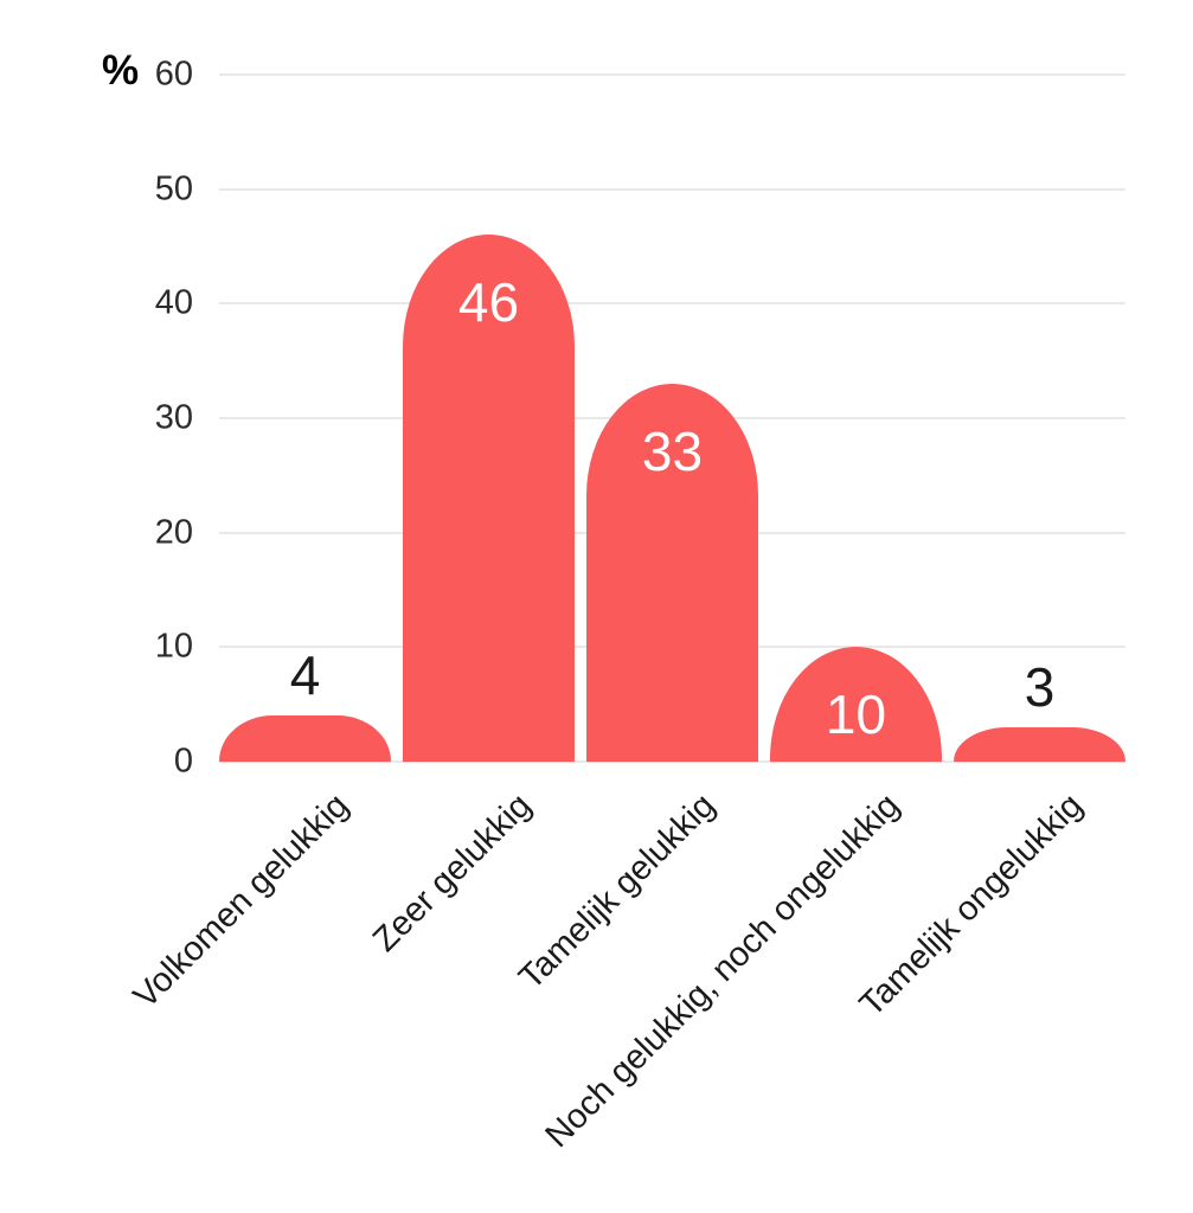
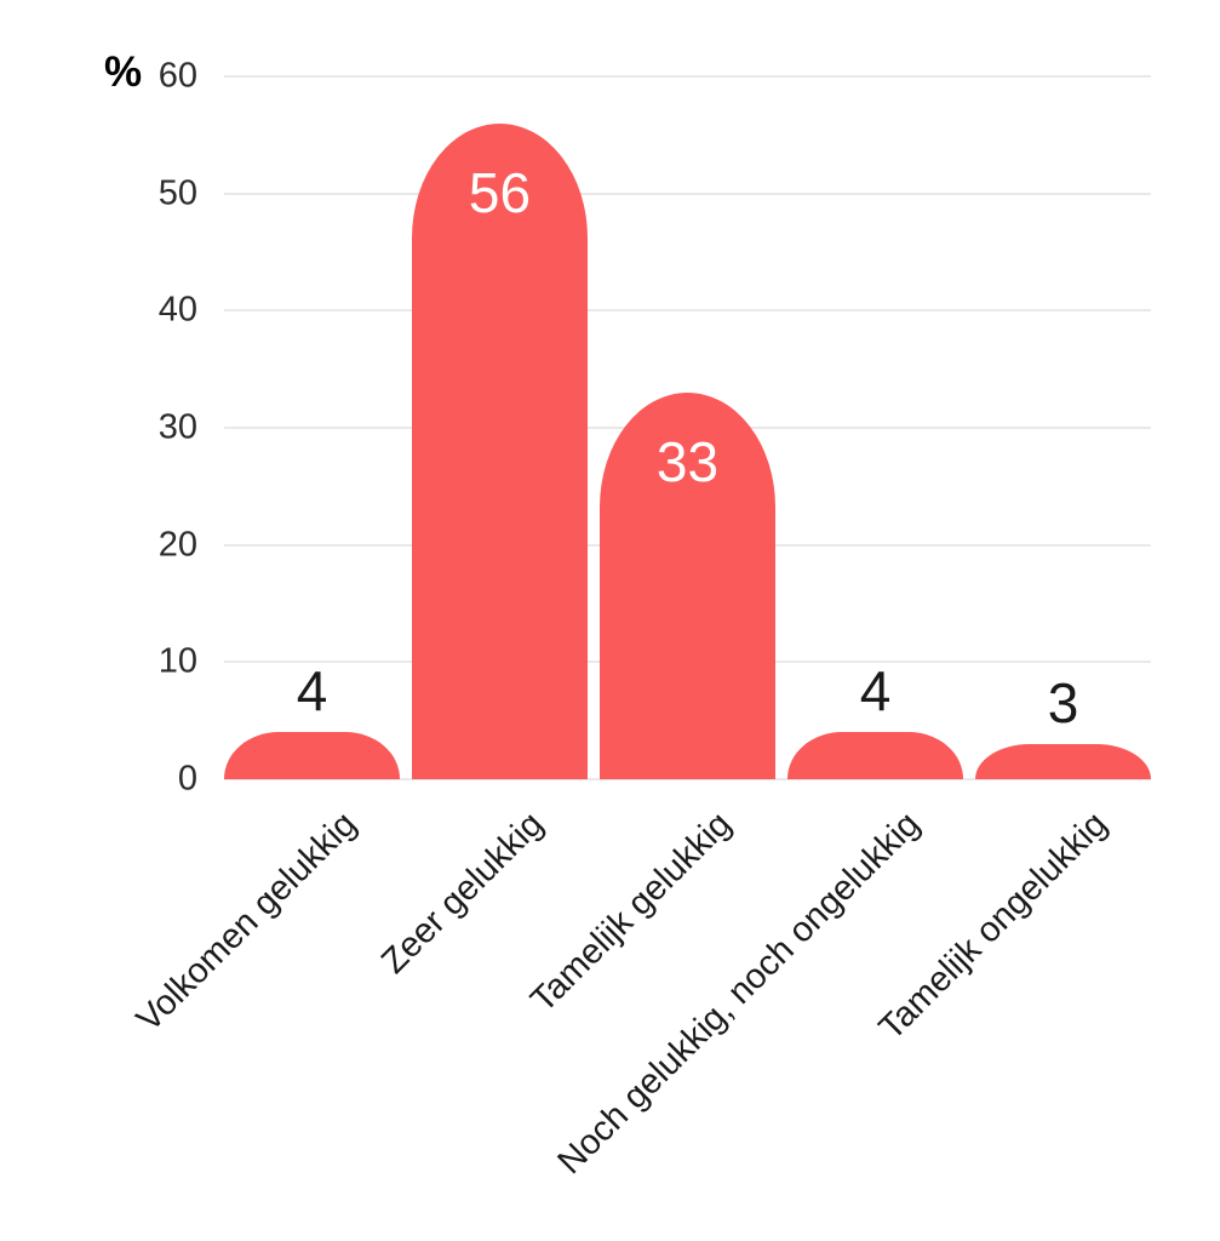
Zeer gelukkig: 46 -> 56
Noch gelukkig, noch ongelukkig: 10 -> 4
